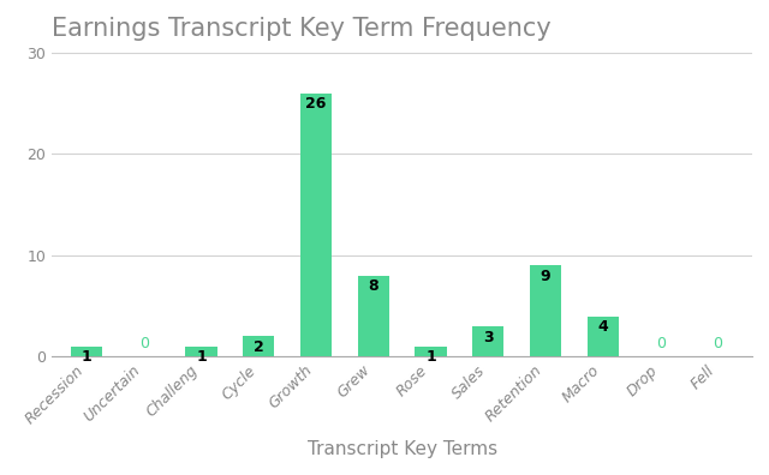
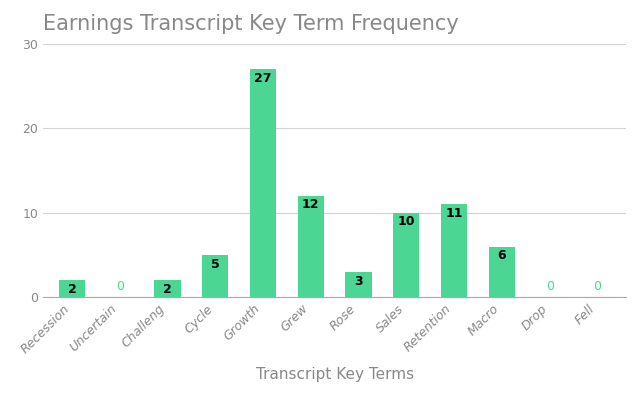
Recession: 1 -> 2
Challeng: 1 -> 2
Cycle: 2 -> 5
Growth: 26 -> 27
Grew: 8 -> 12
Rose: 1 -> 3
Sales: 3 -> 10
Retention: 9 -> 11
Macro: 4 -> 6
